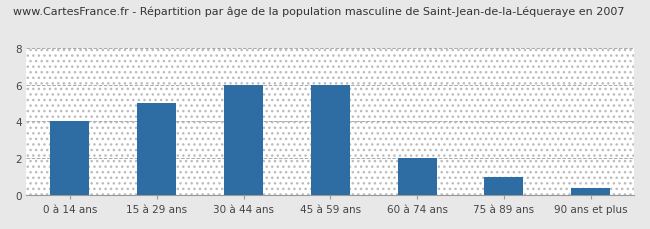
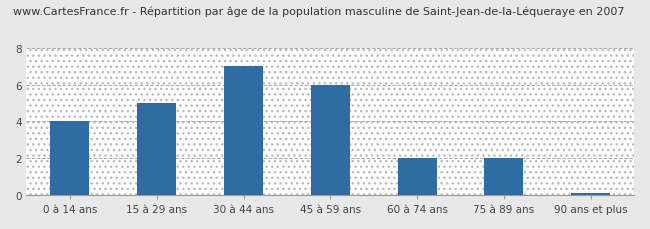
30 à 44 ans: 6.0 -> 7.0
75 à 89 ans: 1.0 -> 2.0
90 ans et plus: 0.4 -> 0.1
